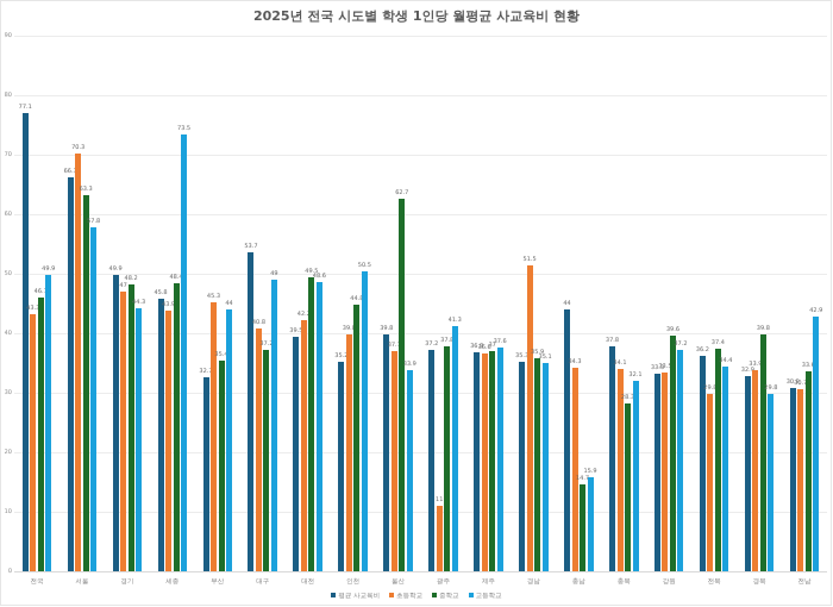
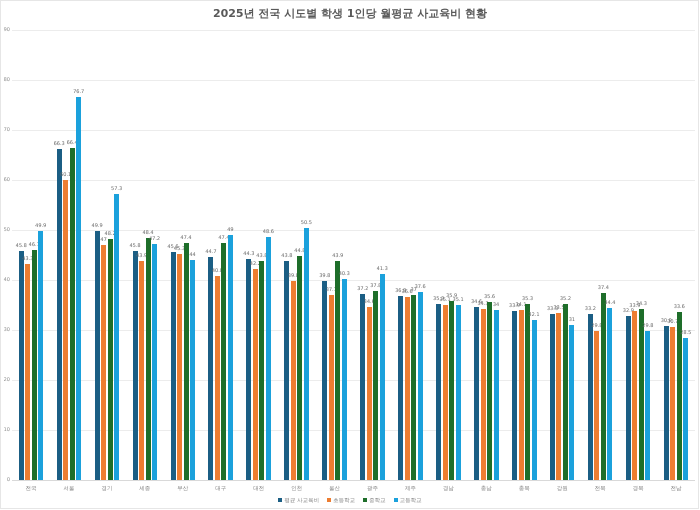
평균 사교육비/전국: 77.1 -> 45.8
초등학교/서울: 70.3 -> 60.1
중학교/서울: 63.3 -> 66.4
고등학교/서울: 57.8 -> 76.7
고등학교/경기: 44.3 -> 57.3
고등학교/세종: 73.5 -> 47.2
평균 사교육비/부산: 32.7 -> 45.6
중학교/부산: 35.4 -> 47.4
평균 사교육비/대구: 53.7 -> 44.7
중학교/대구: 37.2 -> 47.4
평균 사교육비/대전: 39.5 -> 44.3
중학교/대전: 49.5 -> 43.8
평균 사교육비/인천: 35.2 -> 43.8
중학교/울산: 62.7 -> 43.9
고등학교/울산: 33.9 -> 40.3
초등학교/광주: 11 -> 34.6
초등학교/경남: 51.5 -> 35.1
평균 사교육비/충남: 44 -> 34.6
중학교/충남: 14.7 -> 35.6
고등학교/충남: 15.9 -> 34
평균 사교육비/충북: 37.8 -> 33.9
중학교/충북: 28.3 -> 35.3
중학교/강원: 39.6 -> 35.2
고등학교/강원: 37.2 -> 31
평균 사교육비/전북: 36.2 -> 33.2
중학교/경북: 39.8 -> 34.3
고등학교/전남: 42.9 -> 28.5
